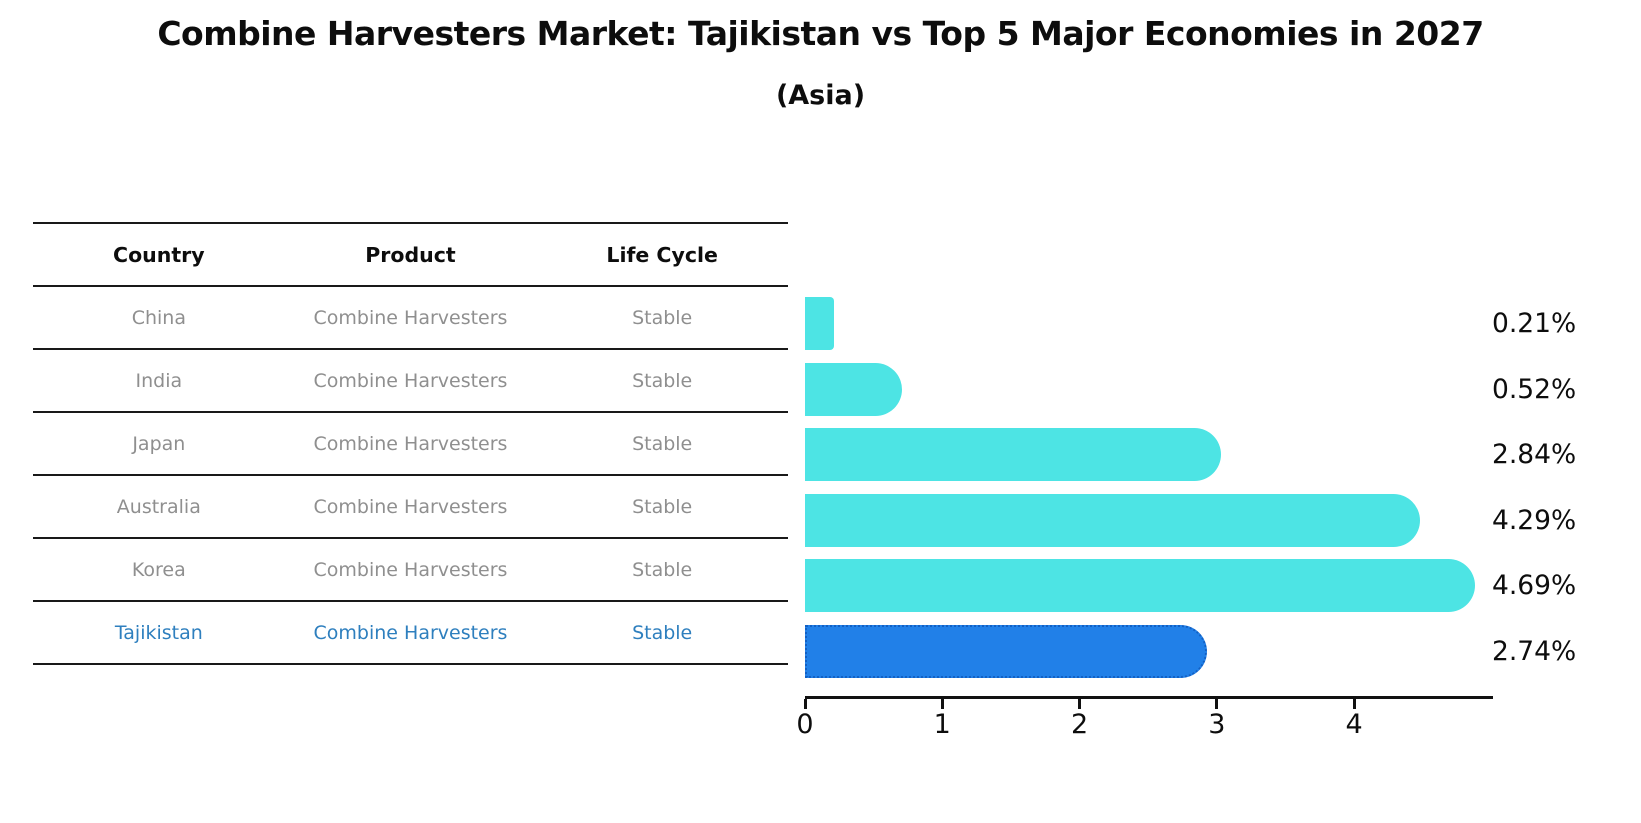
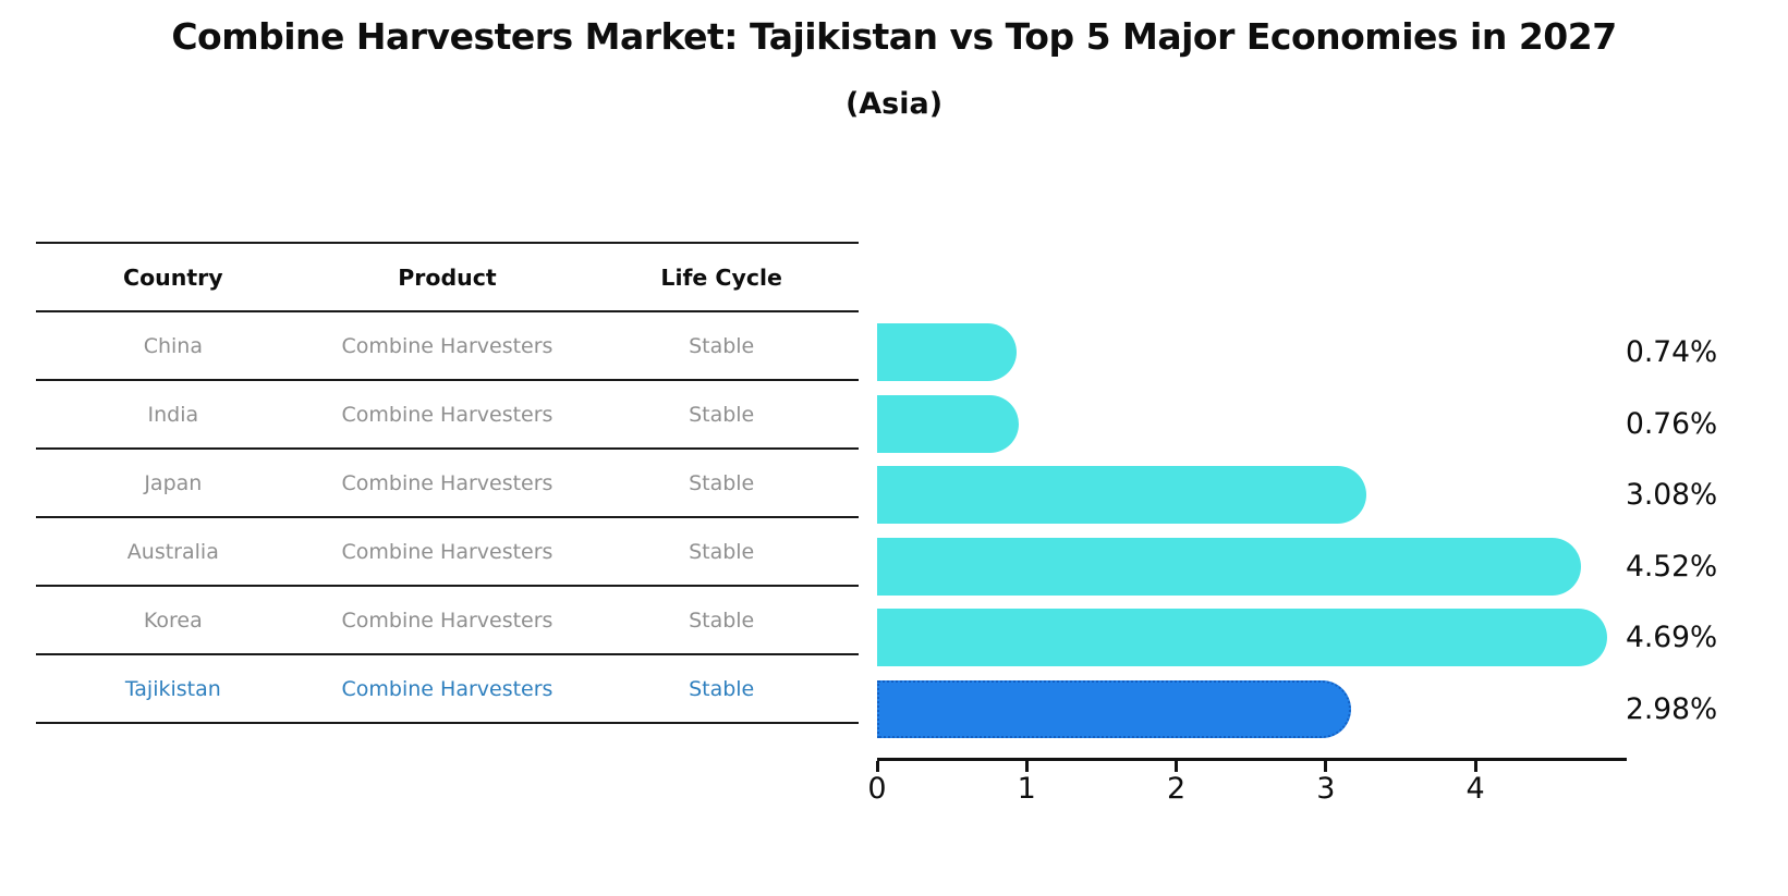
China: 0.21% -> 0.74%
India: 0.52% -> 0.76%
Japan: 2.84% -> 3.08%
Australia: 4.29% -> 4.52%
Tajikistan: 2.74% -> 2.98%
